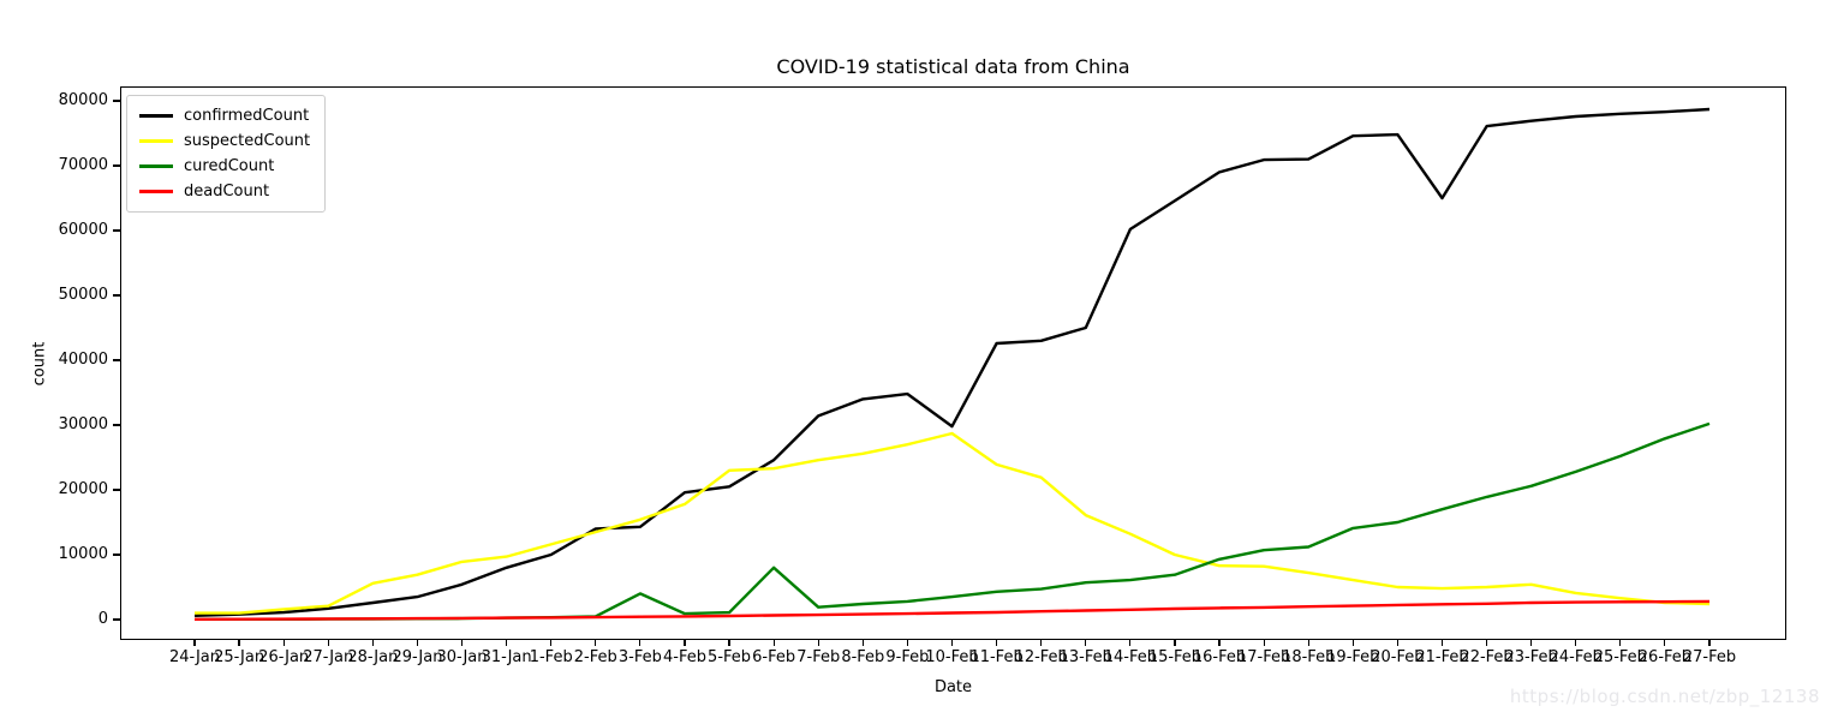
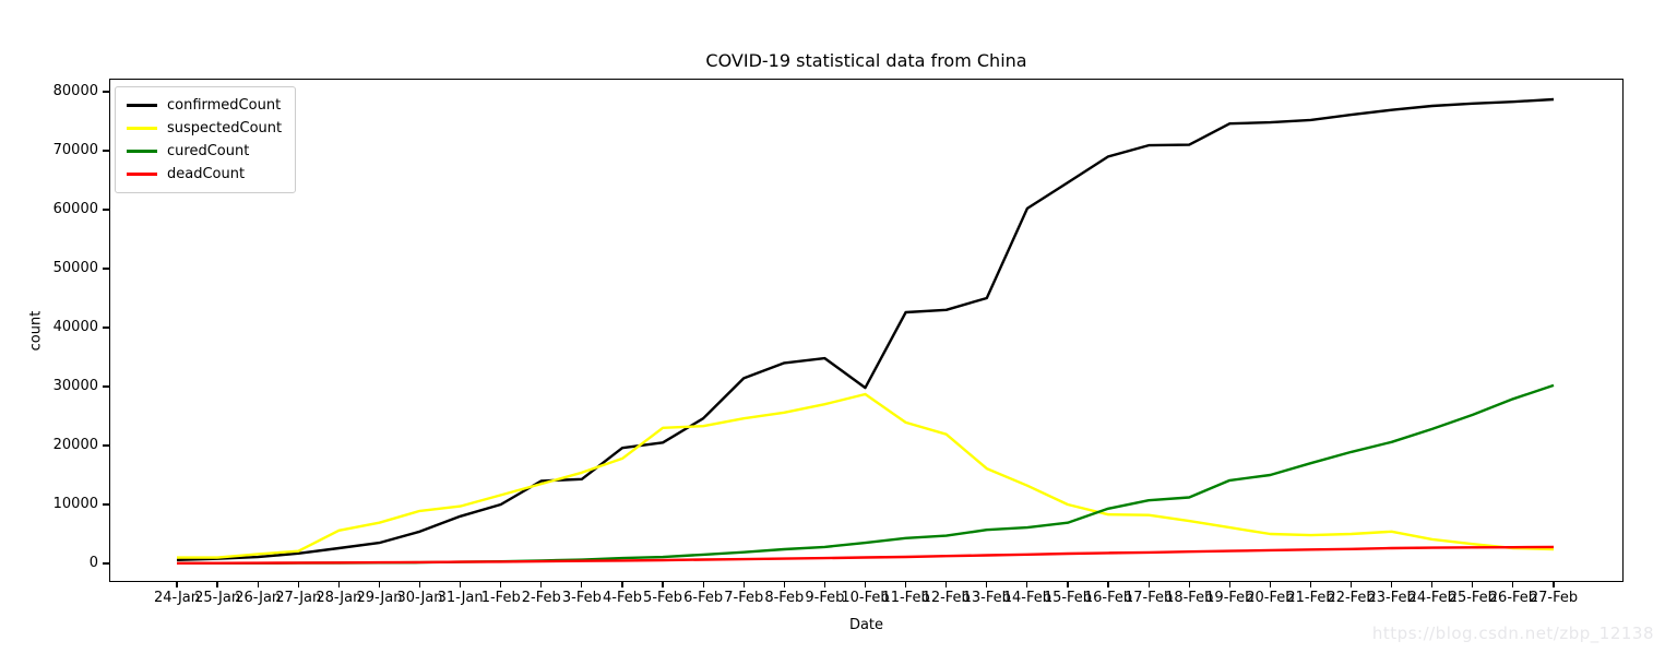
curedCount/3-Feb: 4000 -> 1000
curedCount/6-Feb: 8000 -> 2000
confirmedCount/21-Feb: 65000 -> 75000
